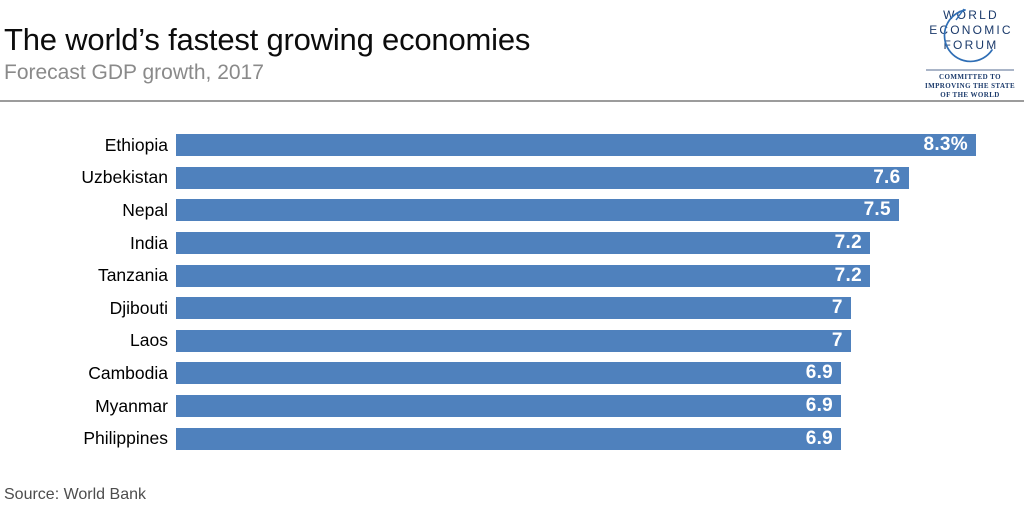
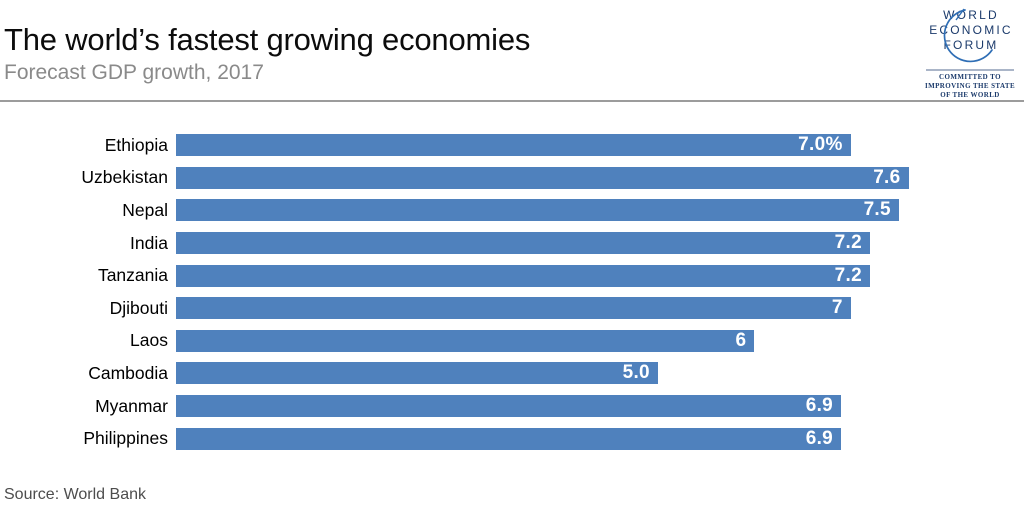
Ethiopia: 8.3% -> 7.0%
Laos: 7 -> 6
Cambodia: 6.9 -> 5.0
